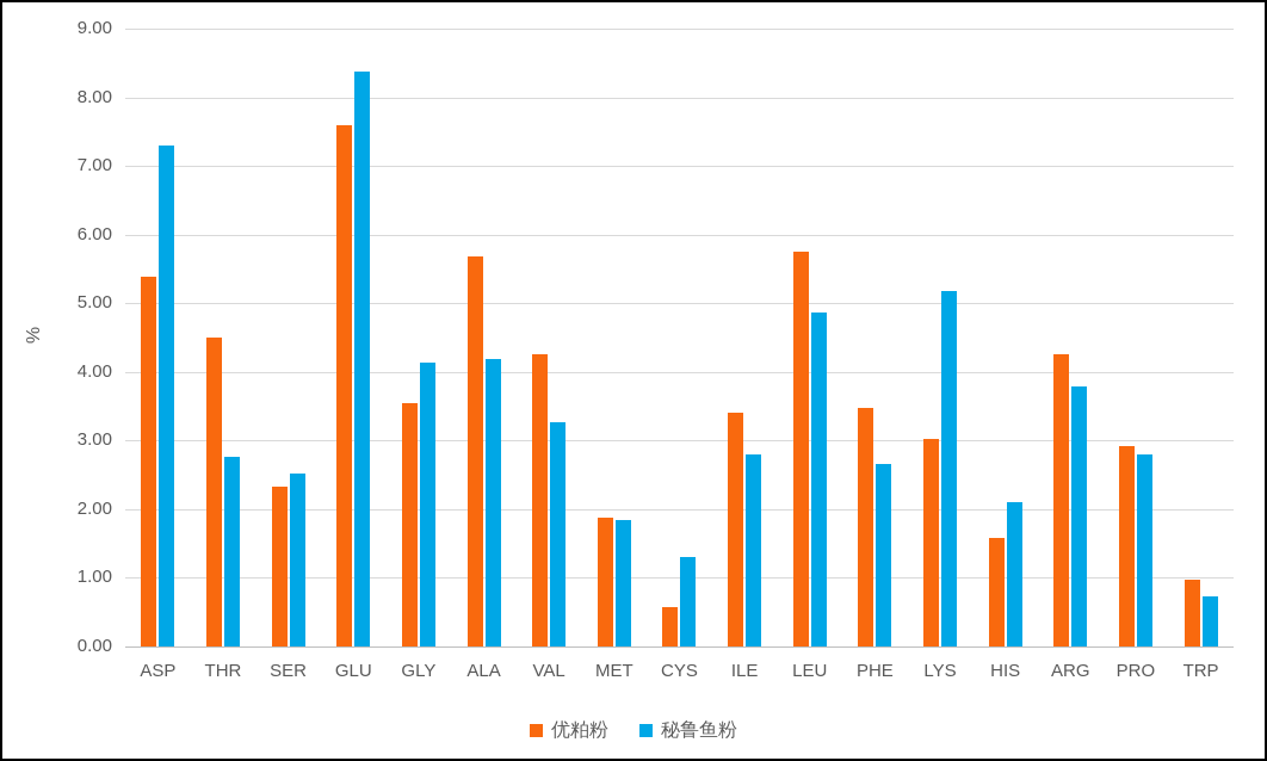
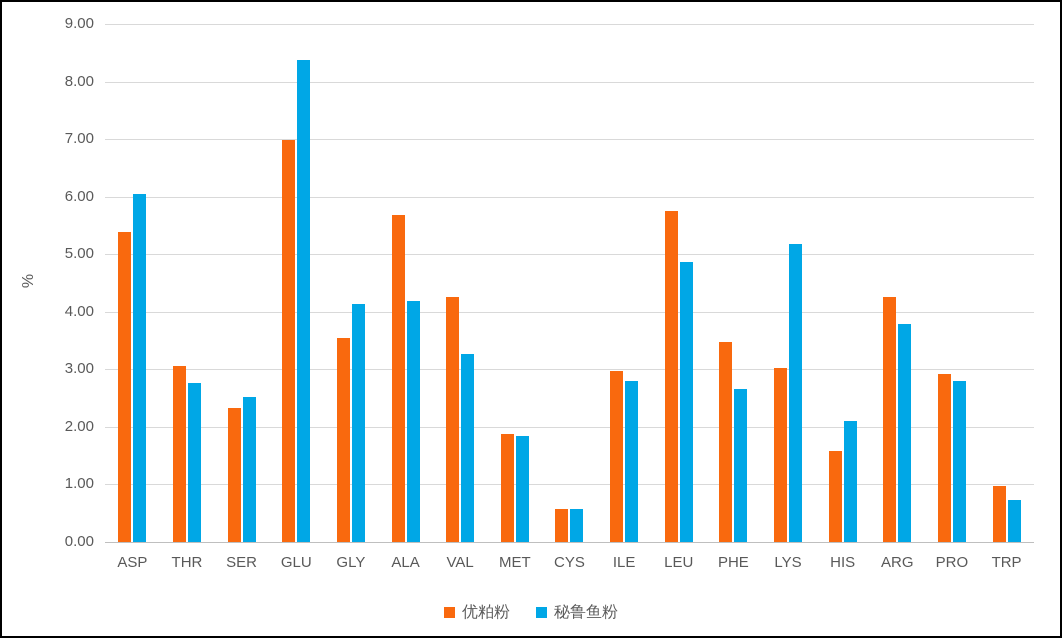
秘鲁鱼粉/ASP: 7.3 -> 6.0
优粕粉/THR: 4.5 -> 3.1
优粕粉/GLU: 7.6 -> 7.0
秘鲁鱼粉/CYS: 1.3 -> 0.6
优粕粉/ILE: 3.4 -> 3.0
